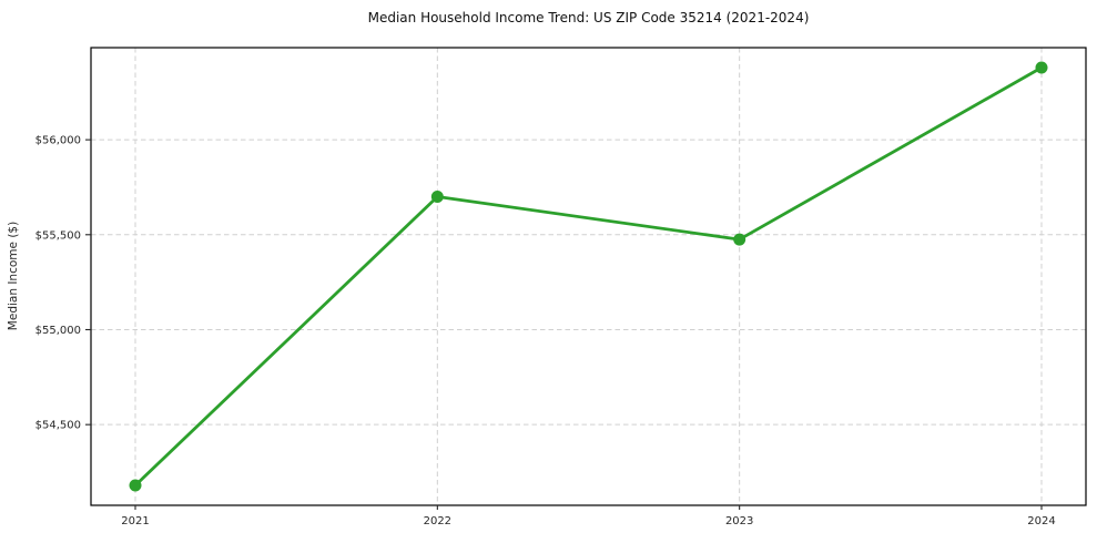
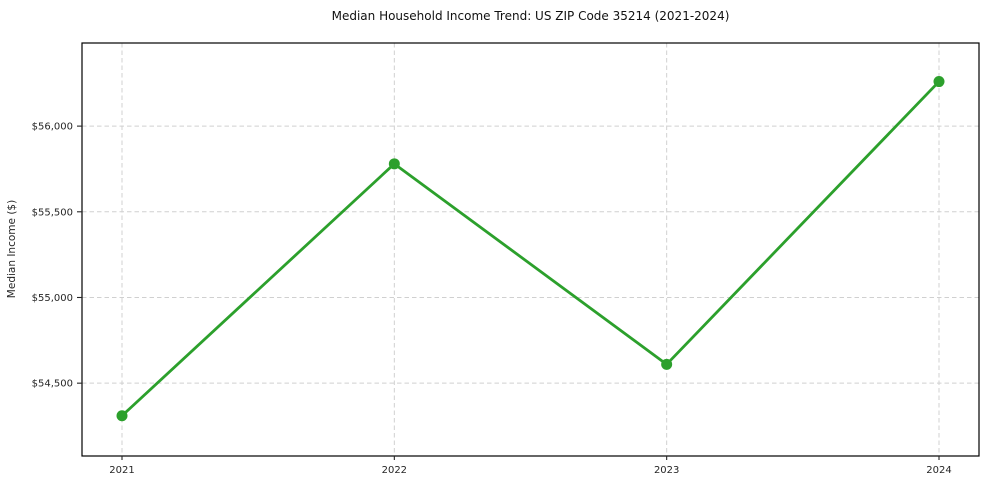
2021: $54180 -> $54310
2022: $55700 -> $55780
2023: $55480 -> $54610
2024: $56380 -> $56260
